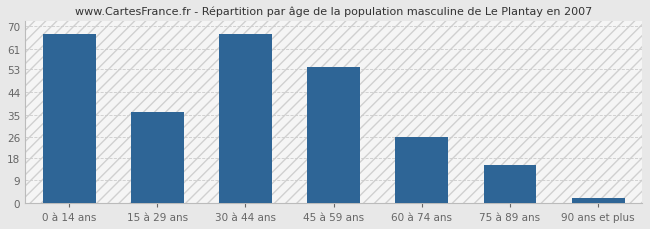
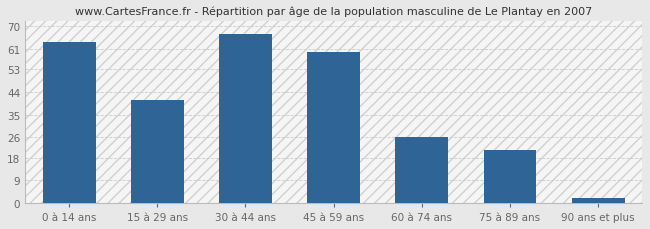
0 à 14 ans: 67 -> 64
15 à 29 ans: 36 -> 41
45 à 59 ans: 54 -> 60
75 à 89 ans: 15 -> 21
